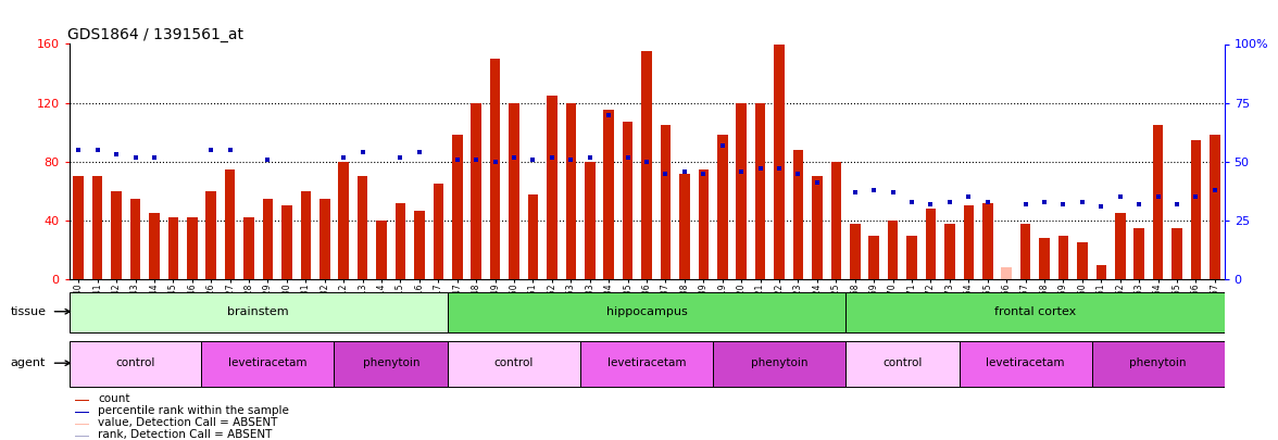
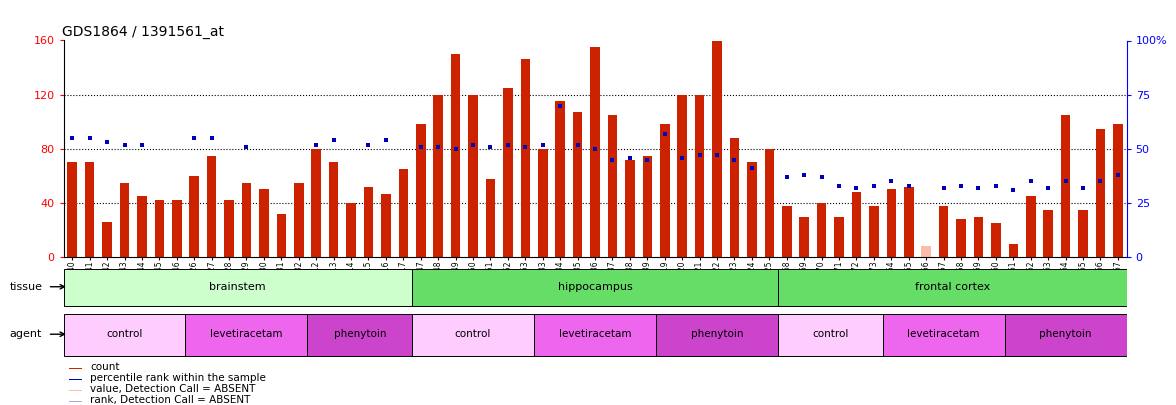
GSM53442: 60 -> 26
GSM53431: 60 -> 32
GSM53453: 120 -> 146
